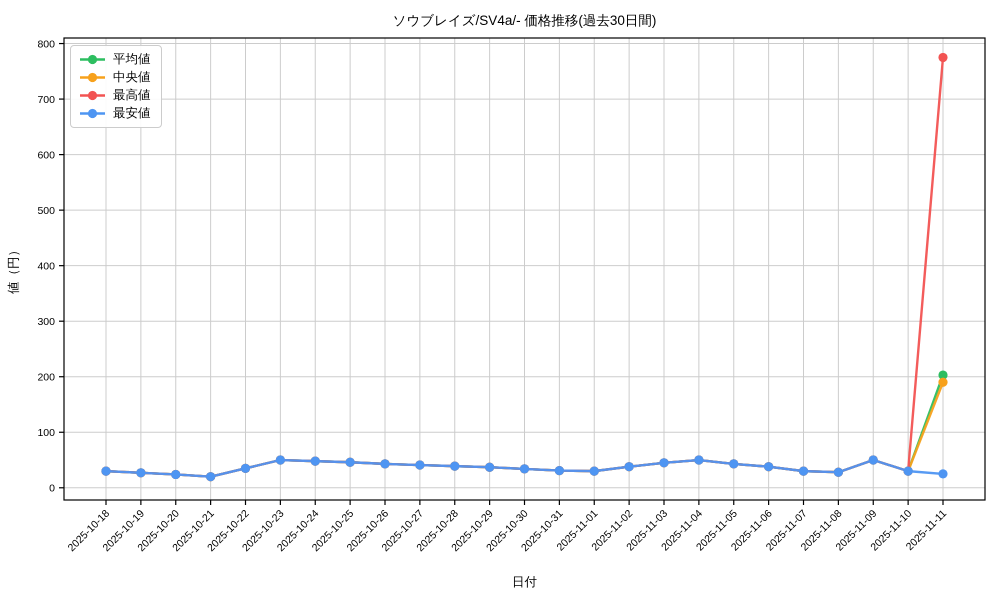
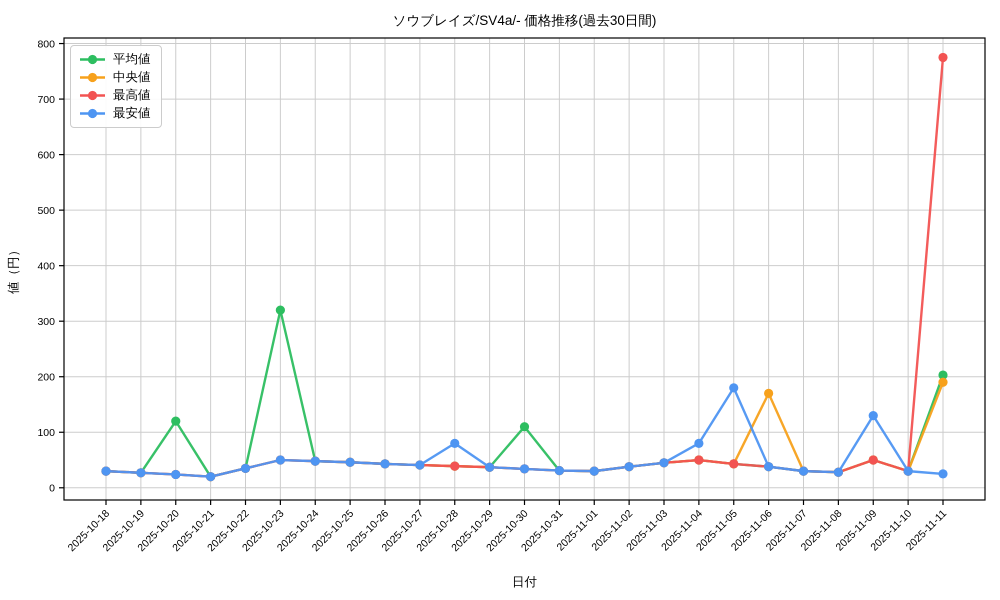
平均値/2025-10-20: 20 -> 120
平均値/2025-10-23: 50 -> 320
最安値/2025-10-28: 40 -> 80
平均値/2025-10-30: 30 -> 110
最安値/2025-11-04: 50 -> 80
最安値/2025-11-05: 40 -> 180
中央値/2025-11-06: 40 -> 170
最安値/2025-11-09: 50 -> 130
